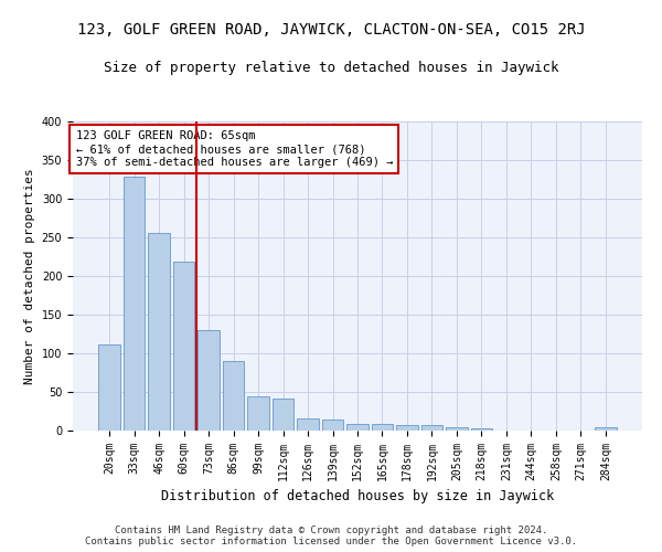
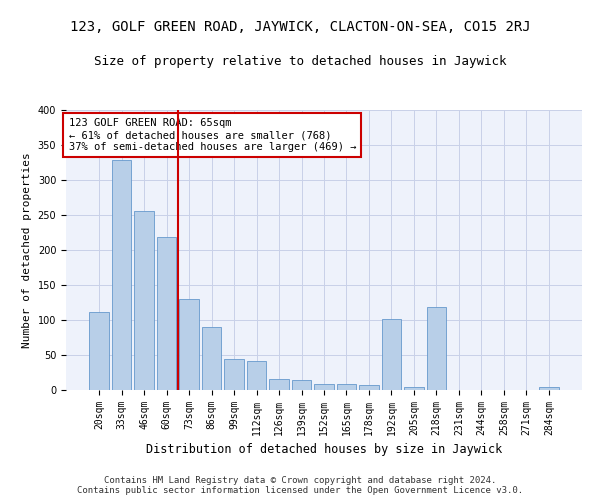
192sqm: 7 -> 102
218sqm: 3 -> 118
